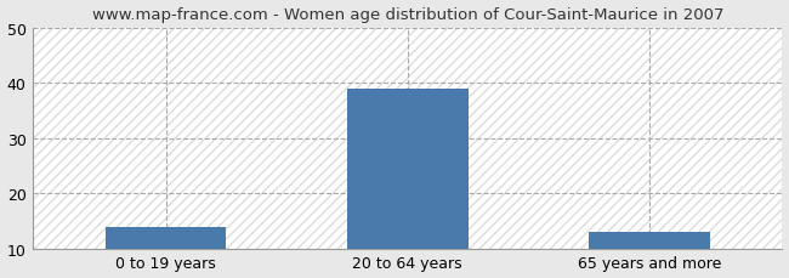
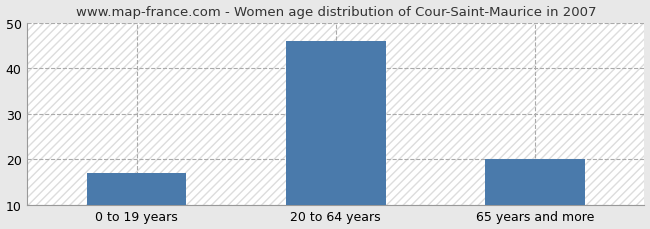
0 to 19 years: 14 -> 17
20 to 64 years: 39 -> 46
65 years and more: 13 -> 20
